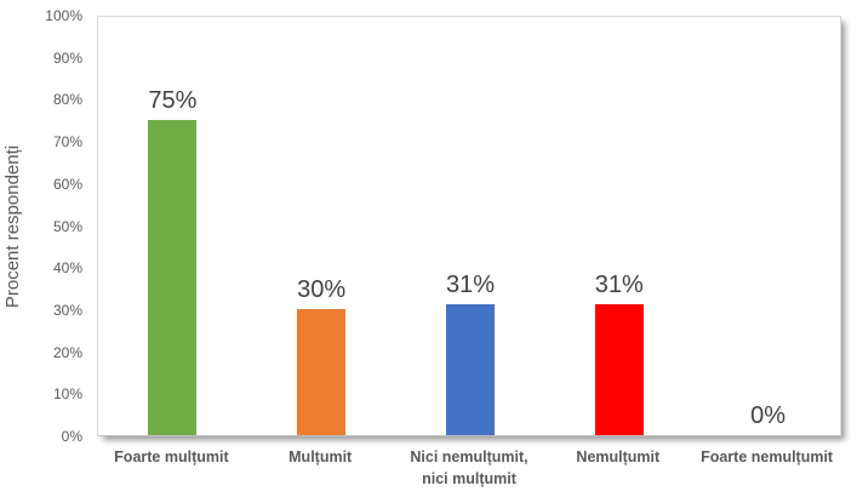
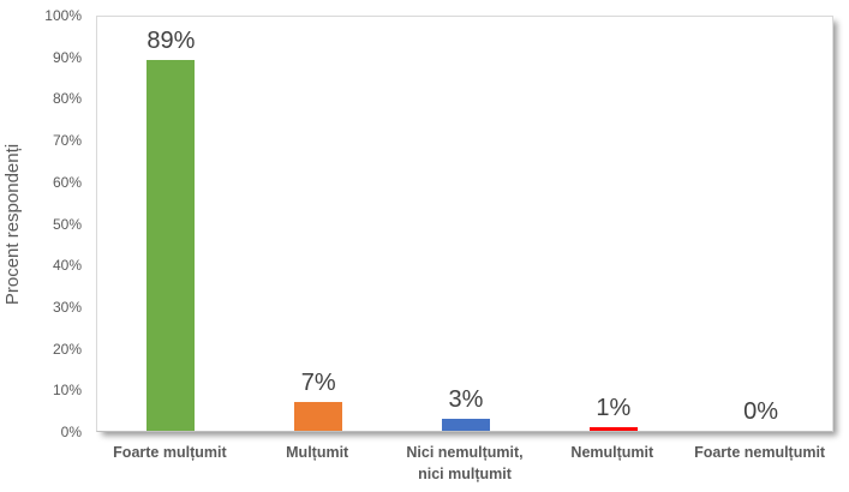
Foarte mulțumit: 75% -> 89%
Mulțumit: 30% -> 7%
Nici nemulțumit, nici mulțumit: 31% -> 3%
Nemulțumit: 31% -> 1%
